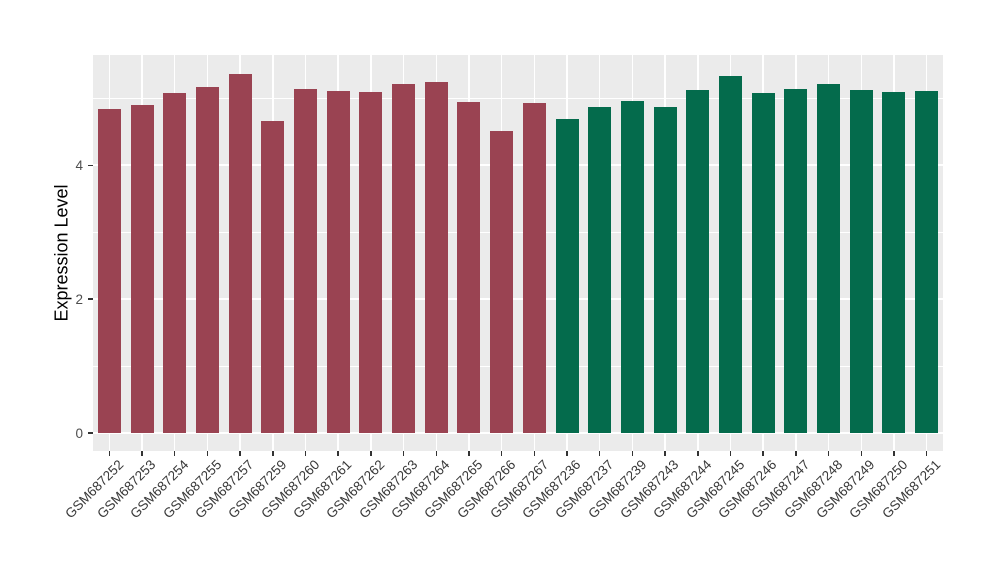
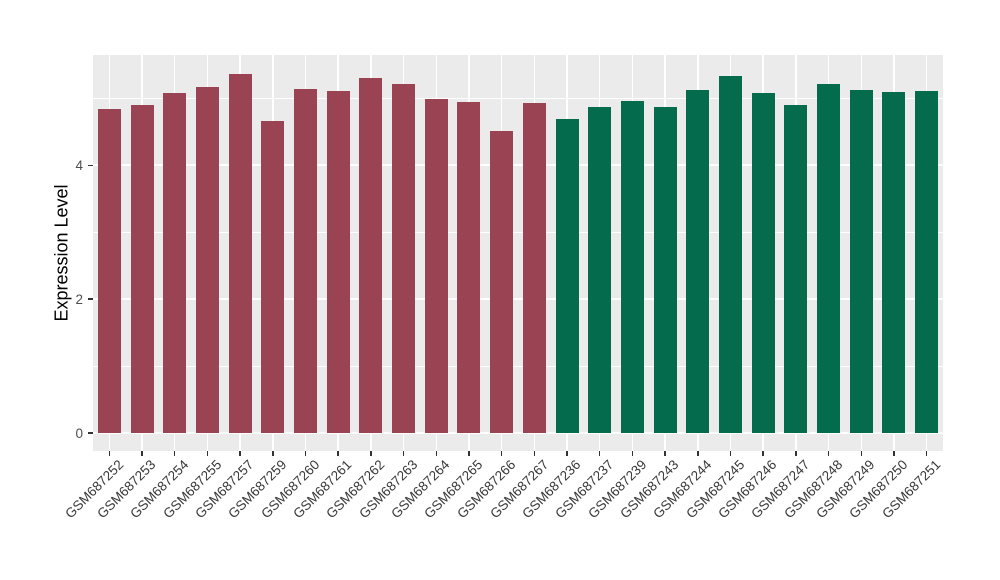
GSM687262: 5.1 -> 5.3
GSM687264: 5.2 -> 5.0
GSM687247: 5.1 -> 4.9
